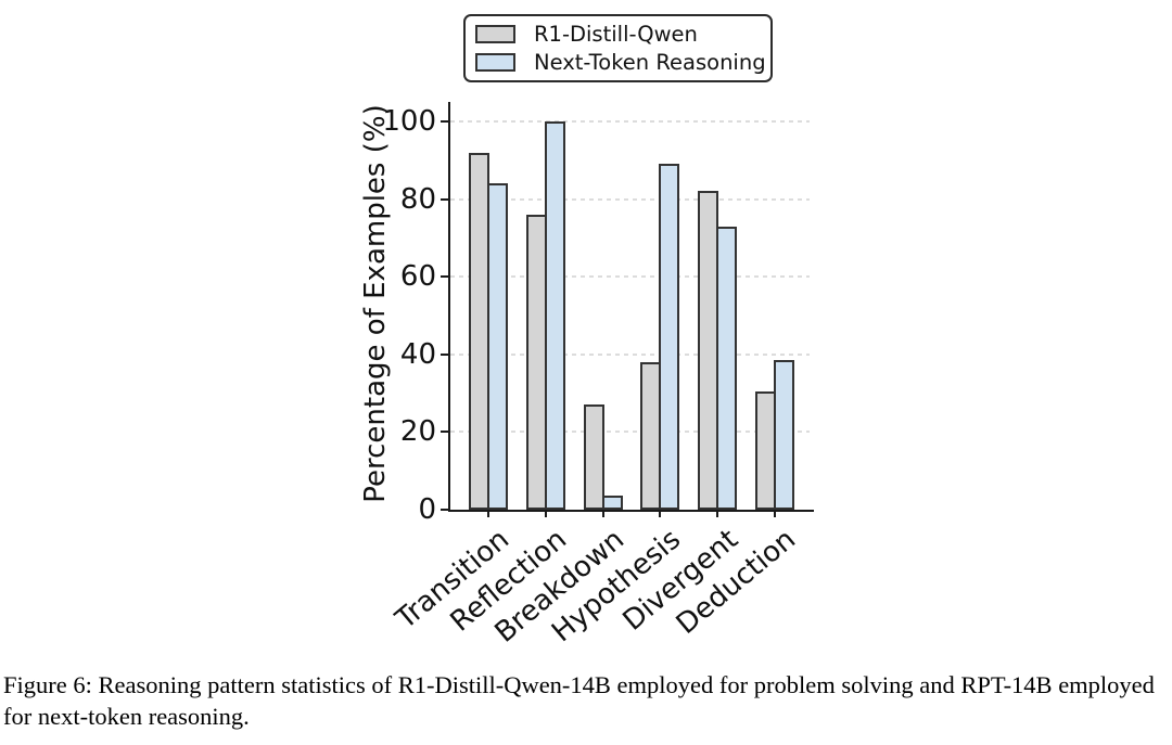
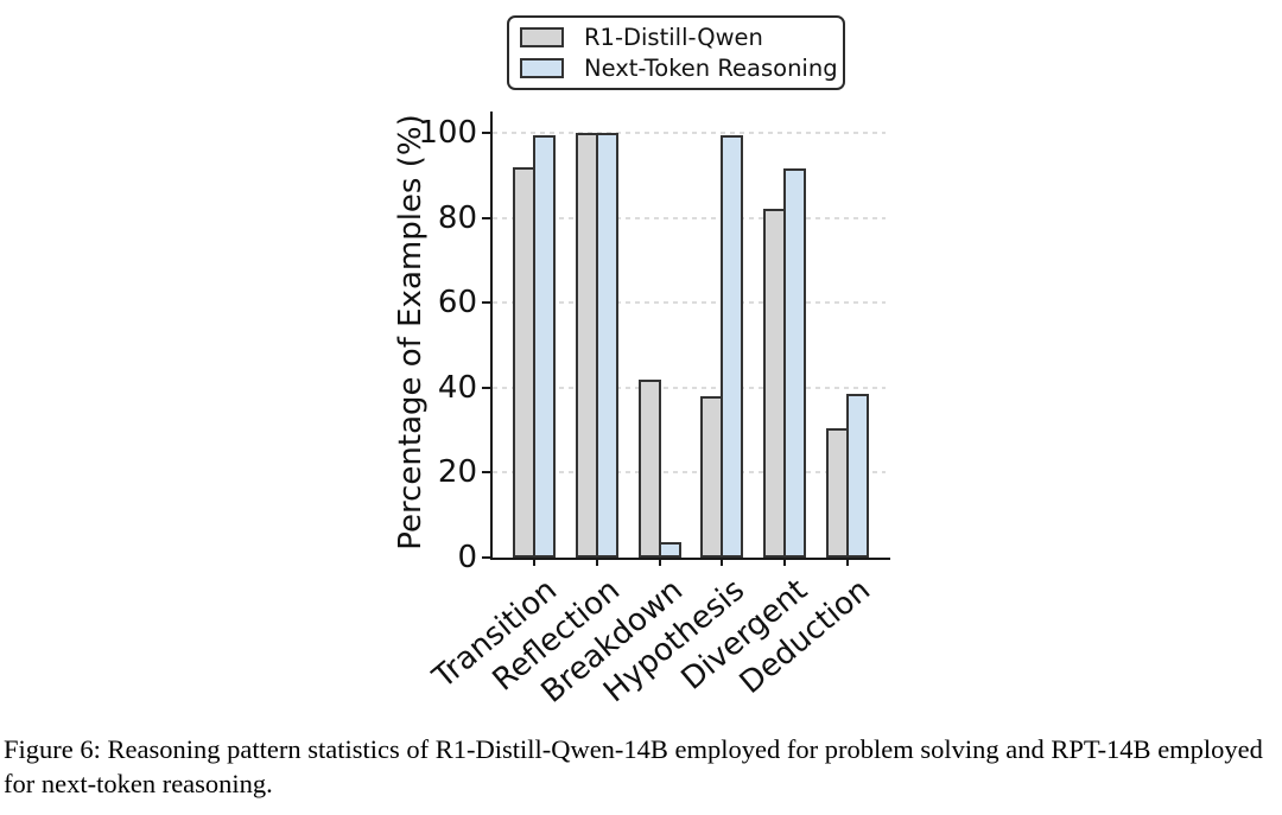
Next-Token Reasoning/Transition: 84 -> 100
R1-Distill-Qwen/Reflection: 76 -> 100
R1-Distill-Qwen/Breakdown: 27 -> 42
Next-Token Reasoning/Hypothesis: 89 -> 100
Next-Token Reasoning/Divergent: 73 -> 92
